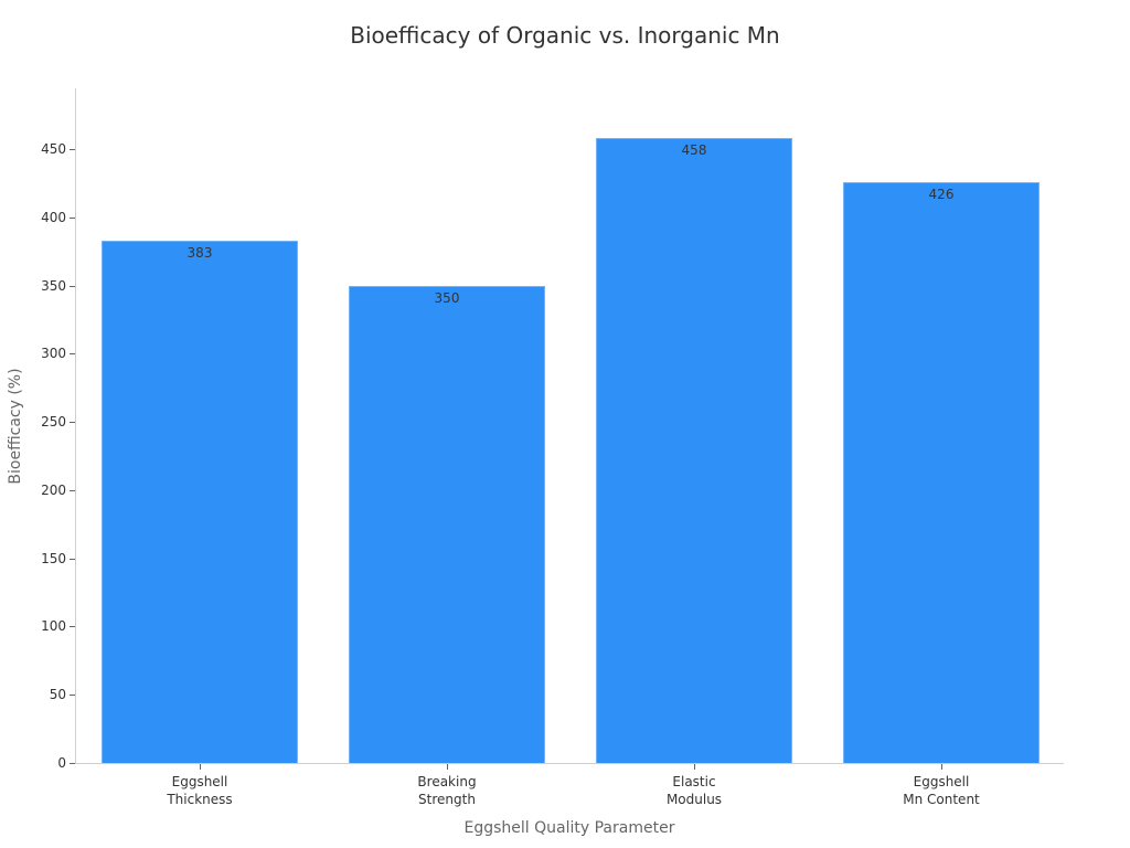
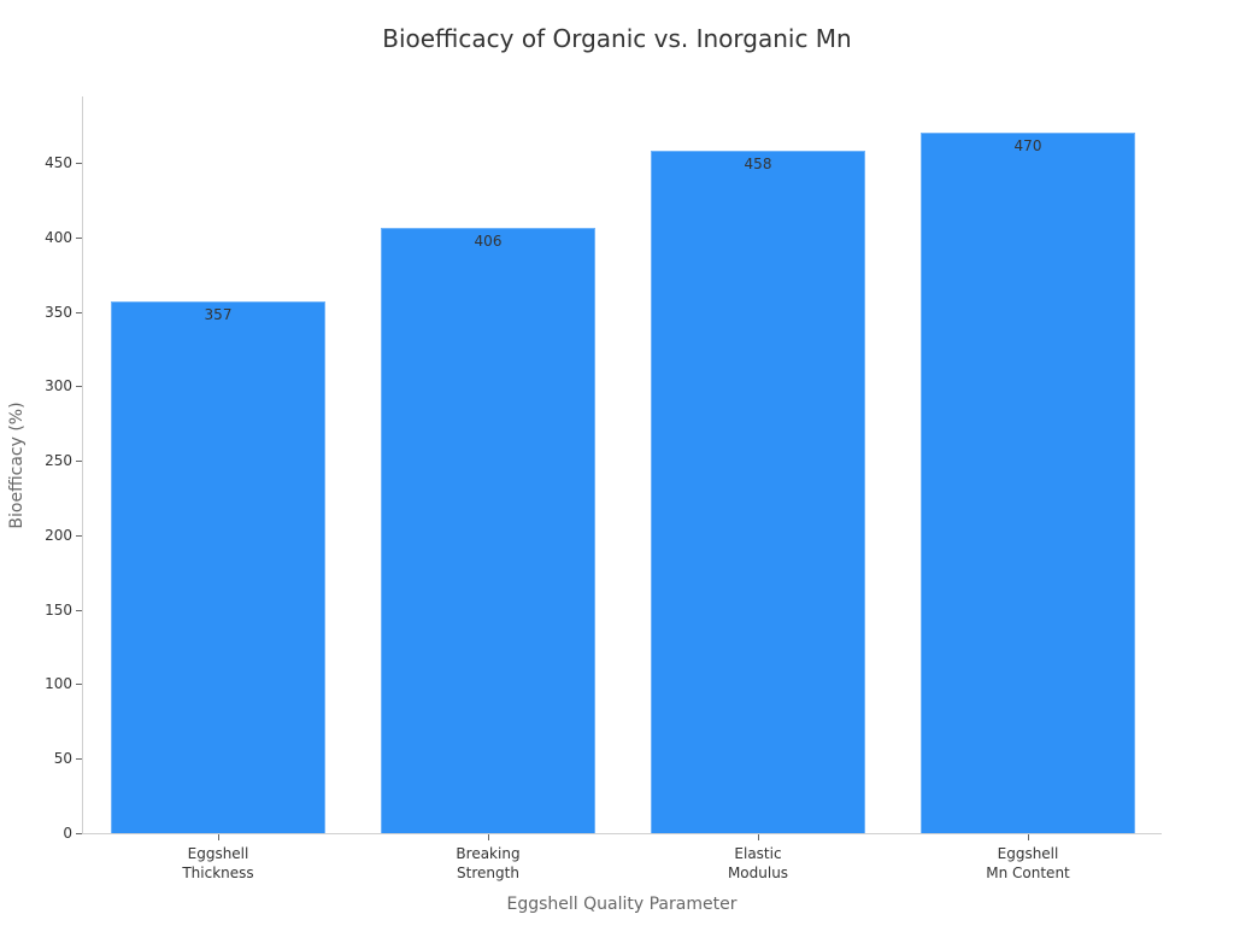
Eggshell Thickness: 383 -> 357
Breaking Strength: 350 -> 406
Eggshell Mn Content: 426 -> 470
